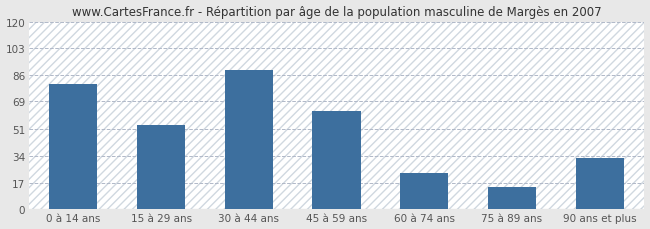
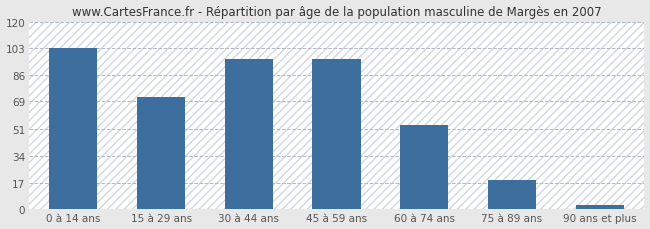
0 à 14 ans: 80 -> 103
15 à 29 ans: 54 -> 72
30 à 44 ans: 89 -> 96
45 à 59 ans: 63 -> 96
60 à 74 ans: 23 -> 54
75 à 89 ans: 14 -> 19
90 ans et plus: 33 -> 3
